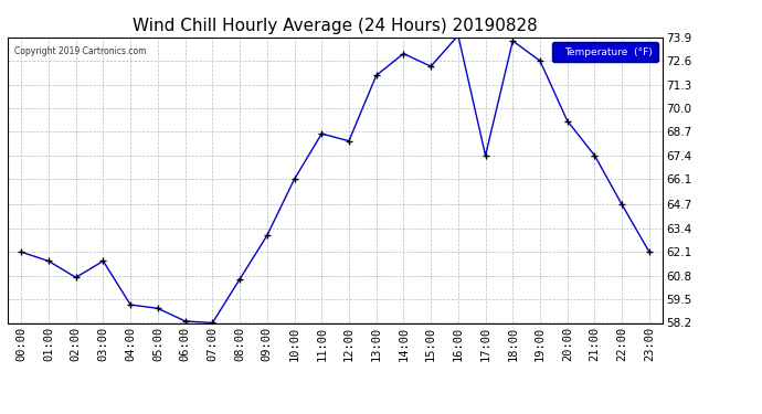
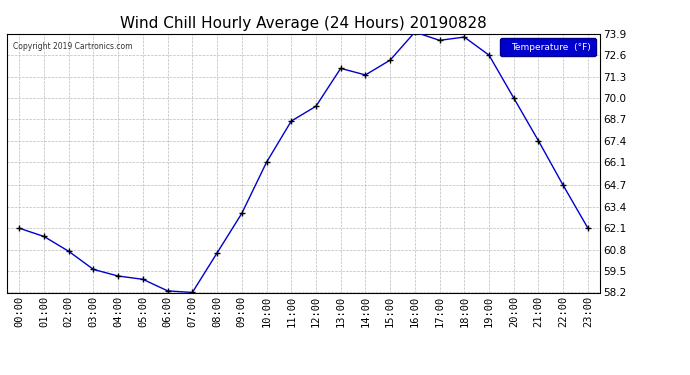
03:00: 61.6 -> 59.6
12:00: 68.2 -> 69.5
14:00: 73.0 -> 71.4
17:00: 67.4 -> 73.5
20:00: 69.3 -> 70.0
